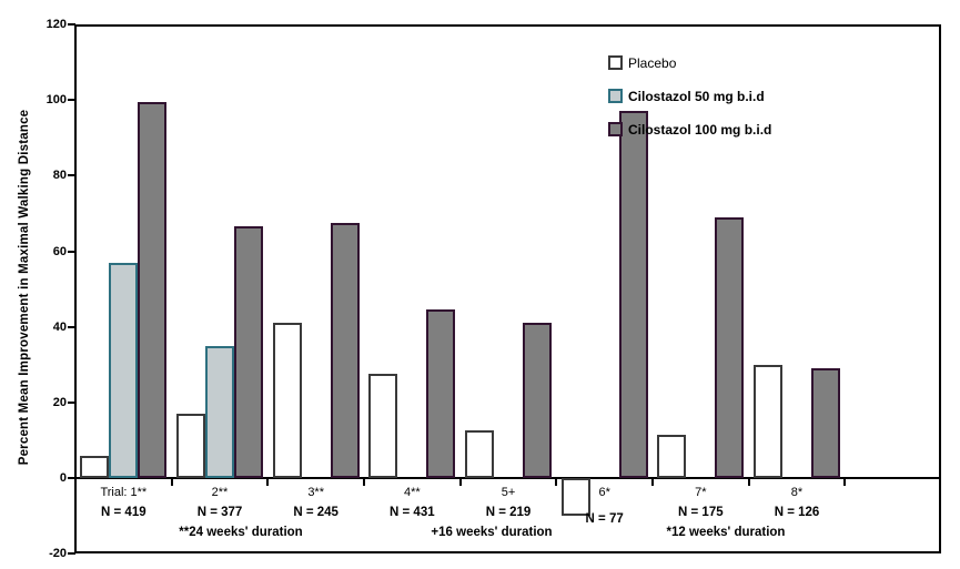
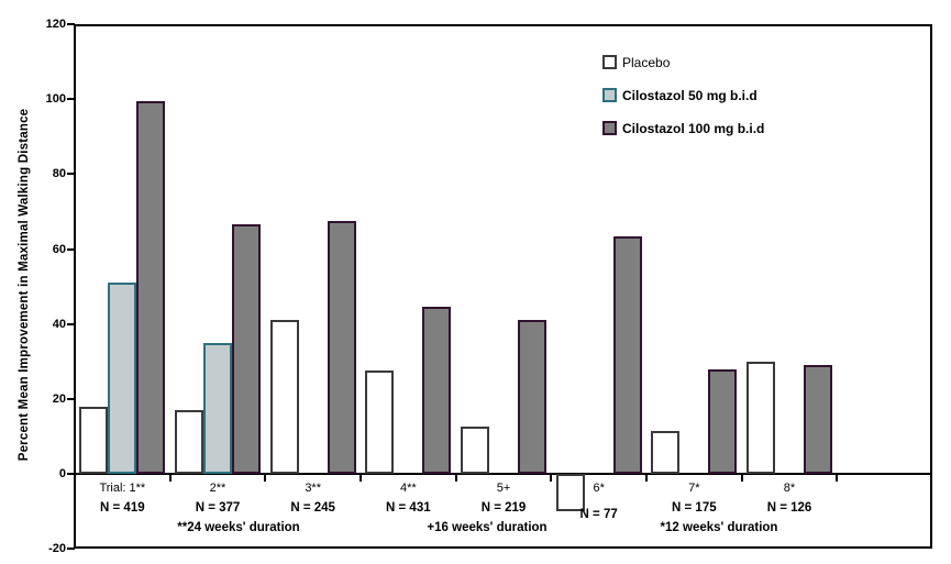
Placebo/Trial: 1**: 6 -> 18
Cilostazol 50 mg b.i.d/Trial: 1**: 57 -> 51
Cilostazol 100 mg b.i.d/6*: 97 -> 64
Cilostazol 100 mg b.i.d/7*: 69 -> 28
